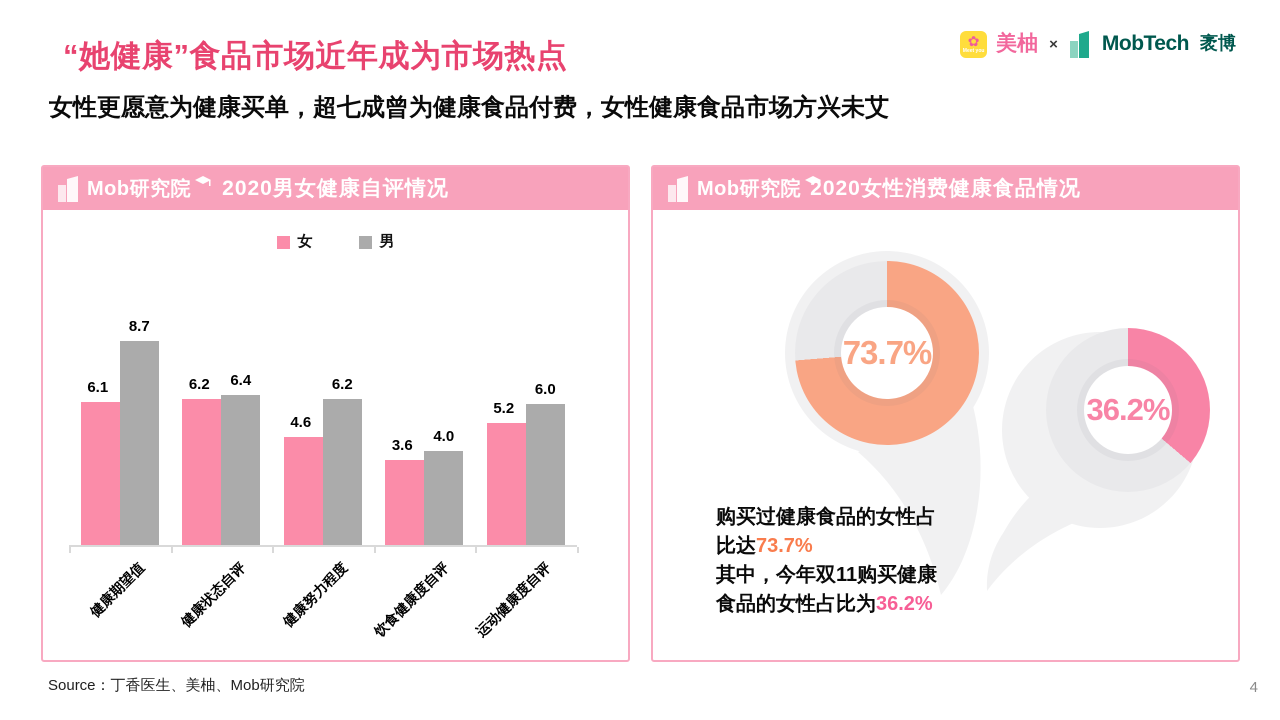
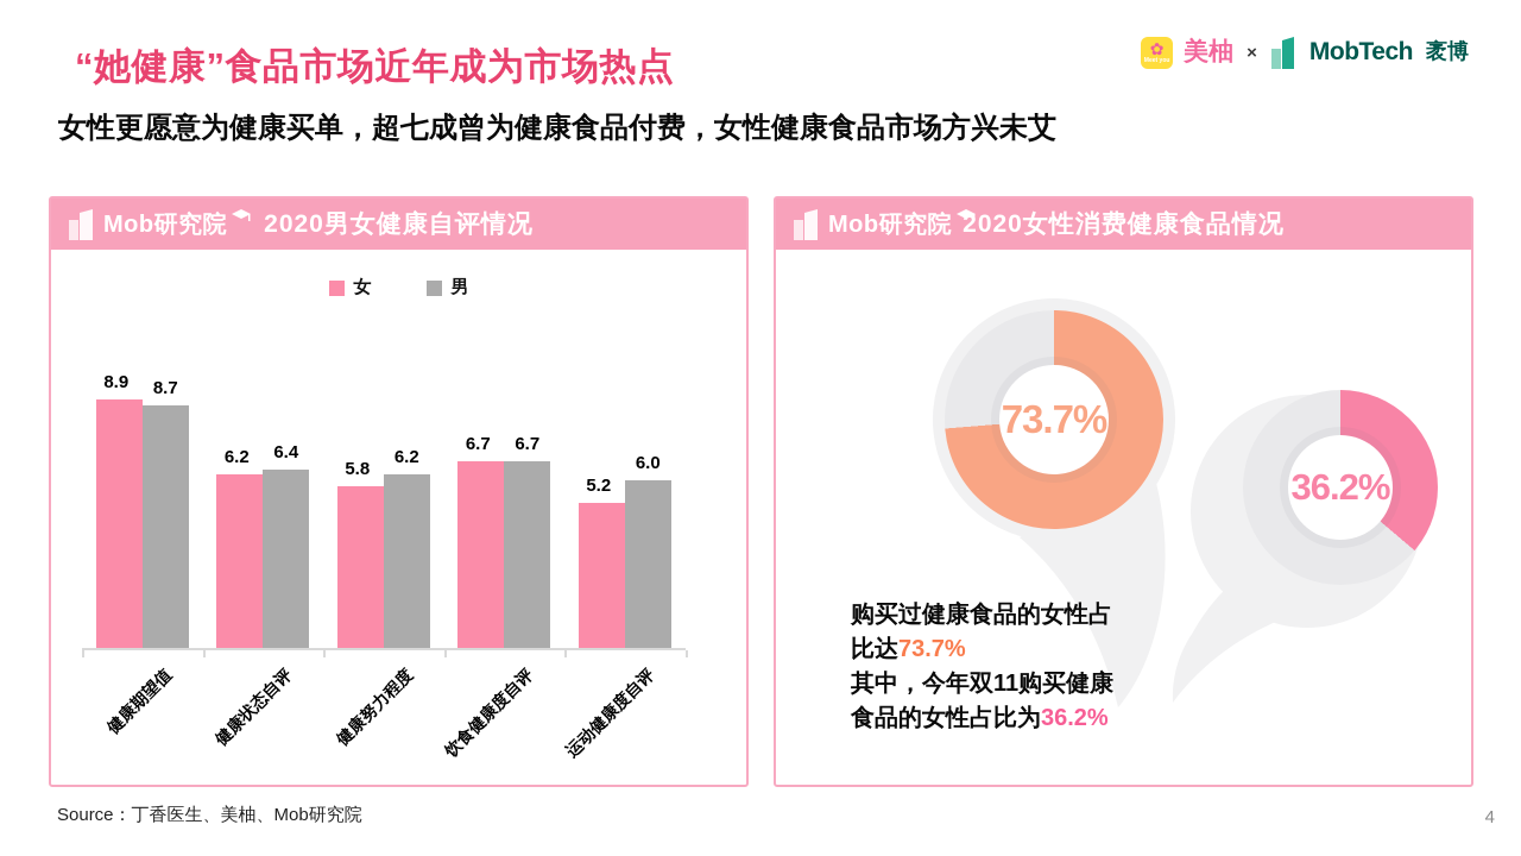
2020男女健康自评情况/女/健康期望值: 6.1 -> 8.9
2020男女健康自评情况/女/健康努力程度: 4.6 -> 5.8
2020男女健康自评情况/女/饮食健康度自评: 3.6 -> 6.7
2020男女健康自评情况/男/饮食健康度自评: 4.0 -> 6.7
